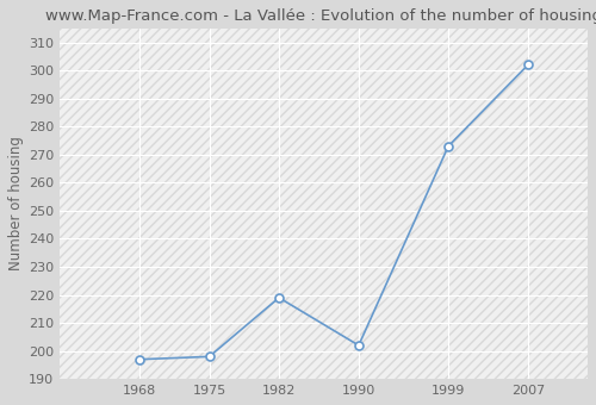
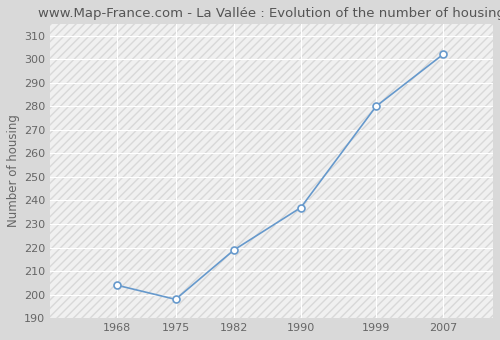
1968: 197 -> 204
1990: 202 -> 237
1999: 273 -> 280
